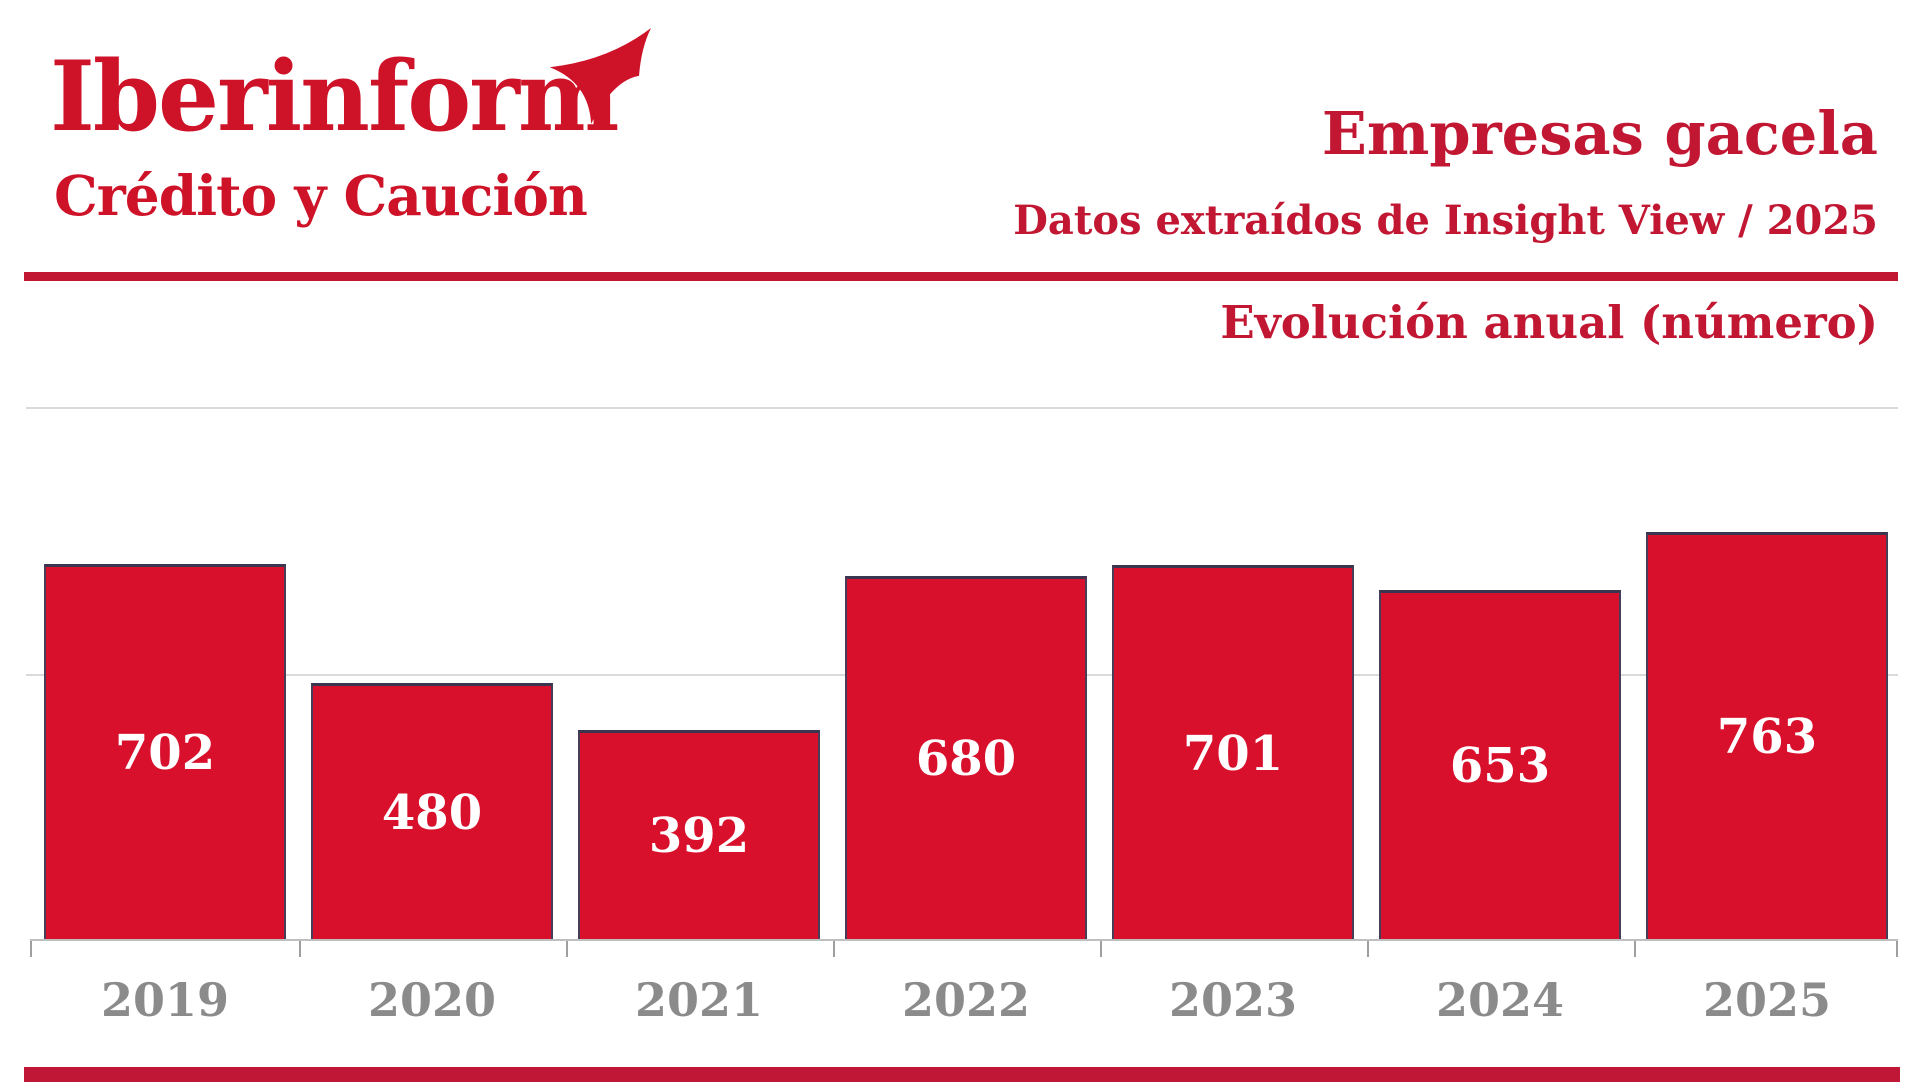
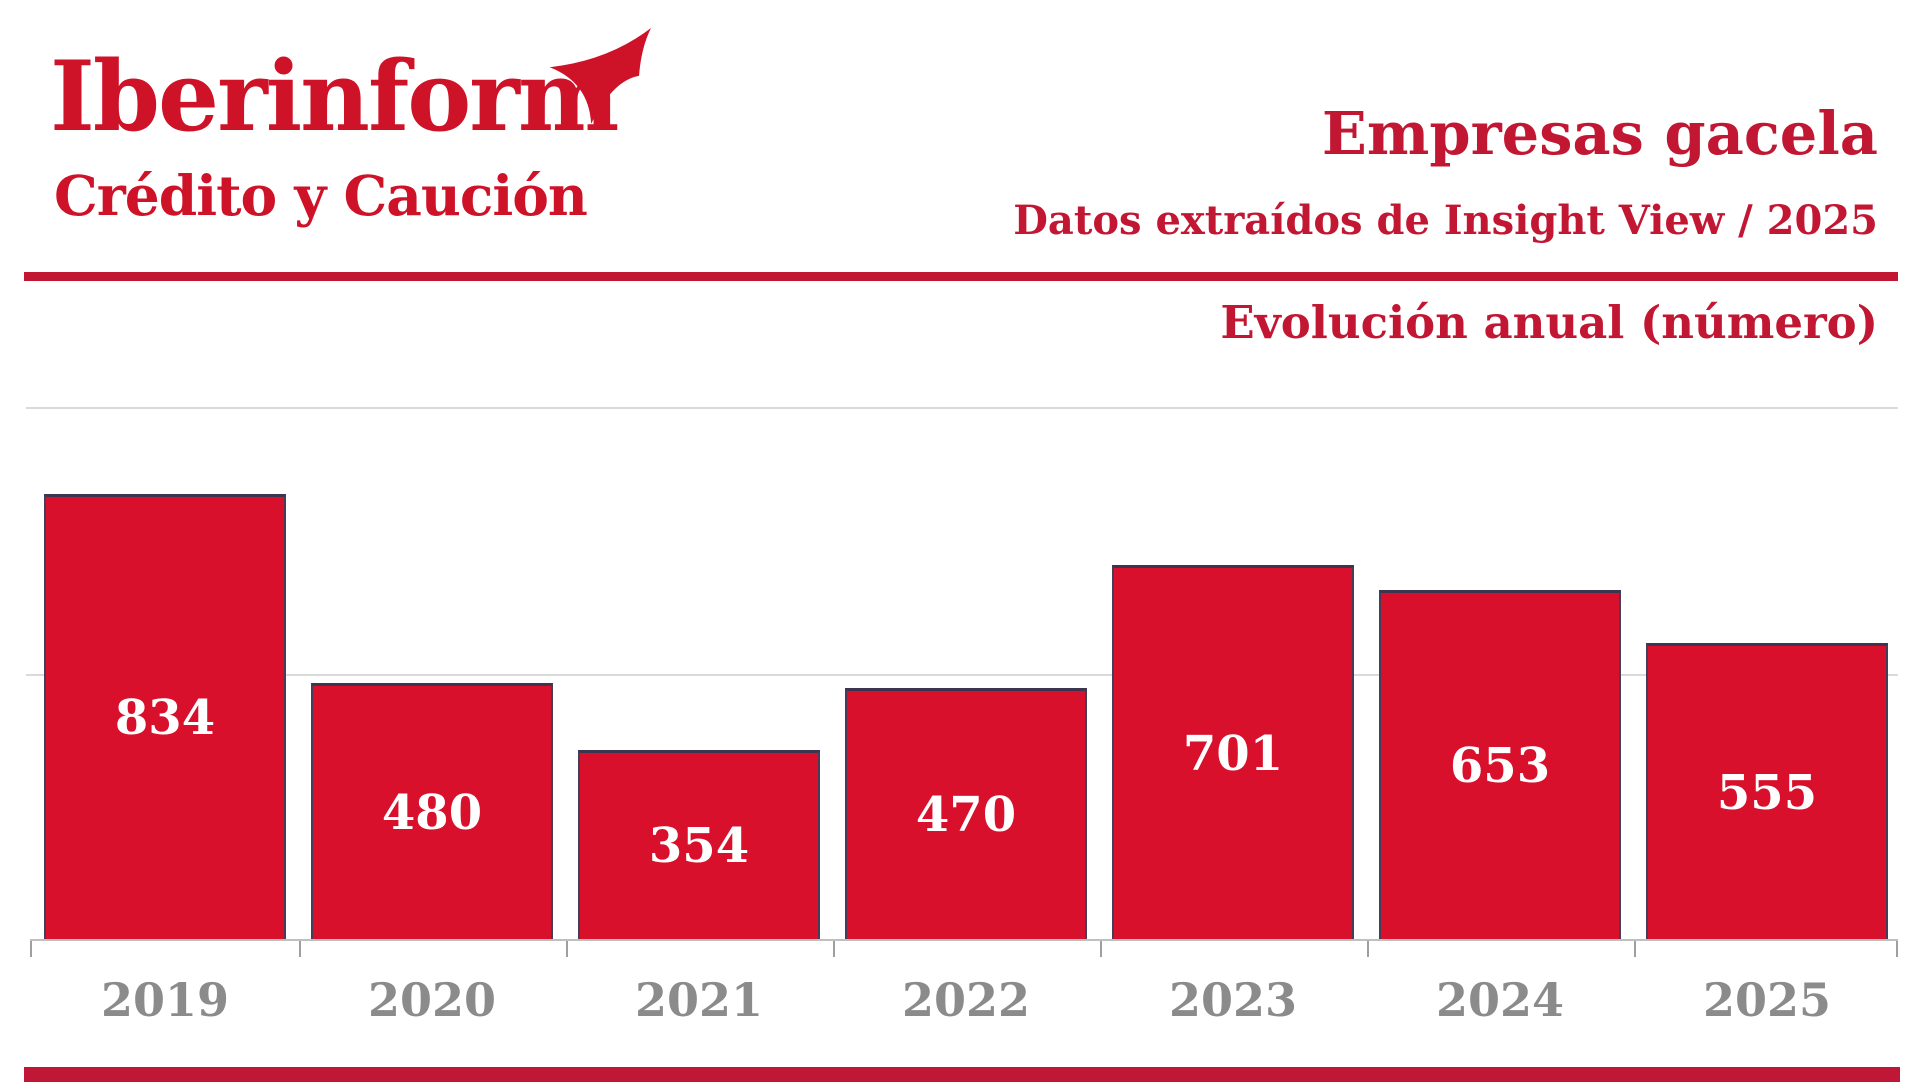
2019: 702 -> 834
2021: 392 -> 354
2022: 680 -> 470
2025: 763 -> 555
